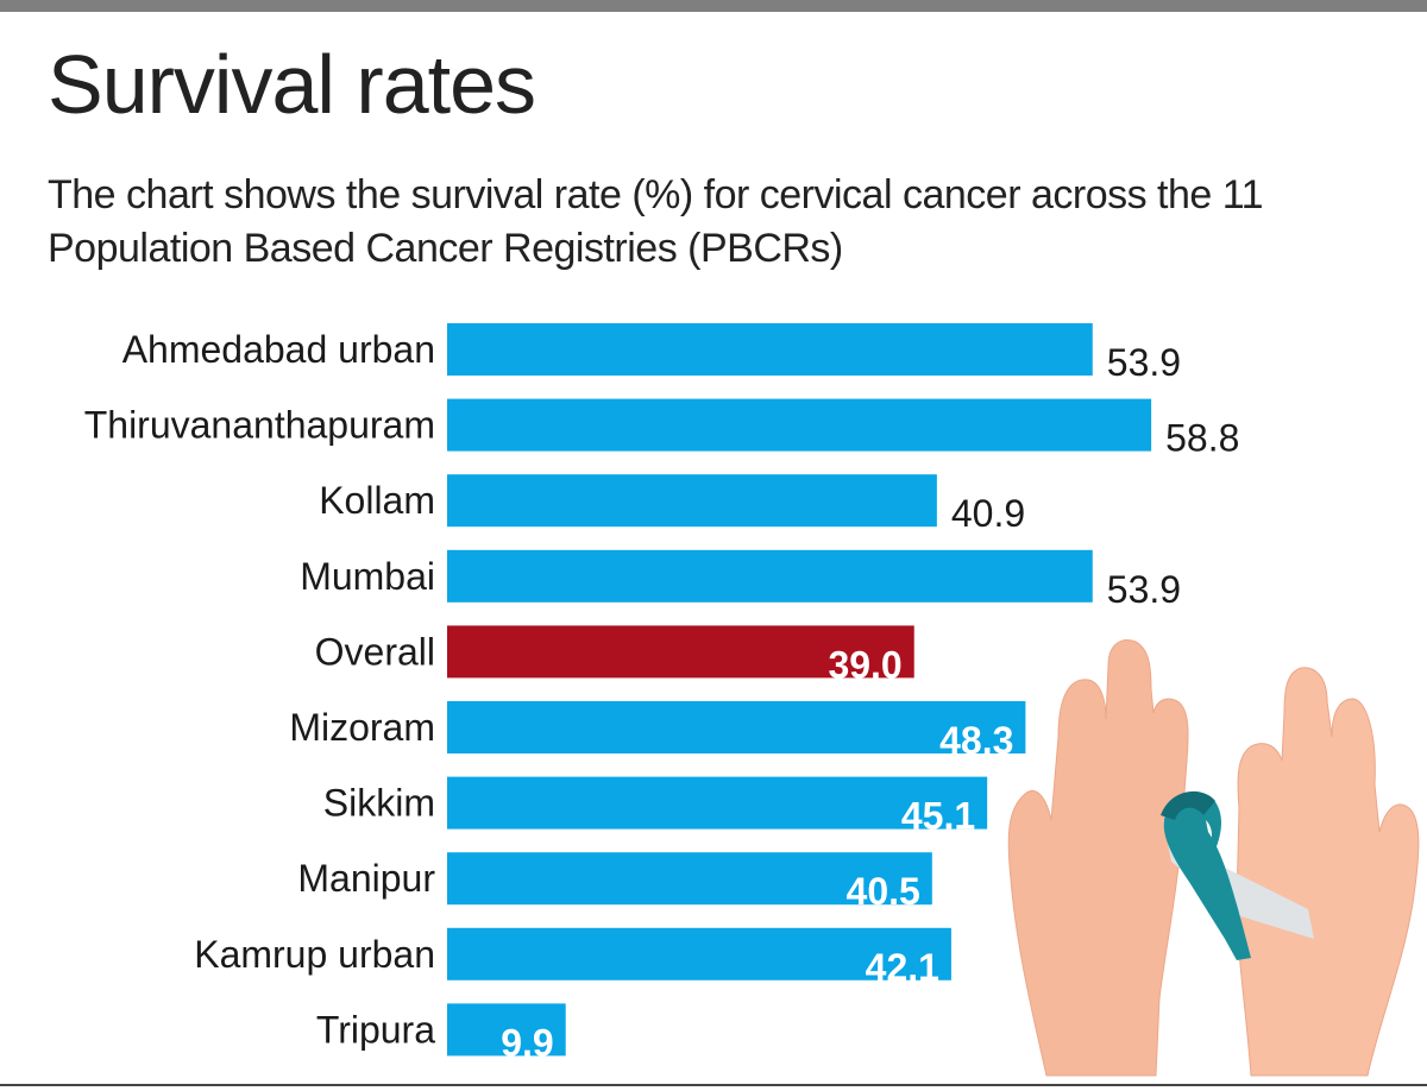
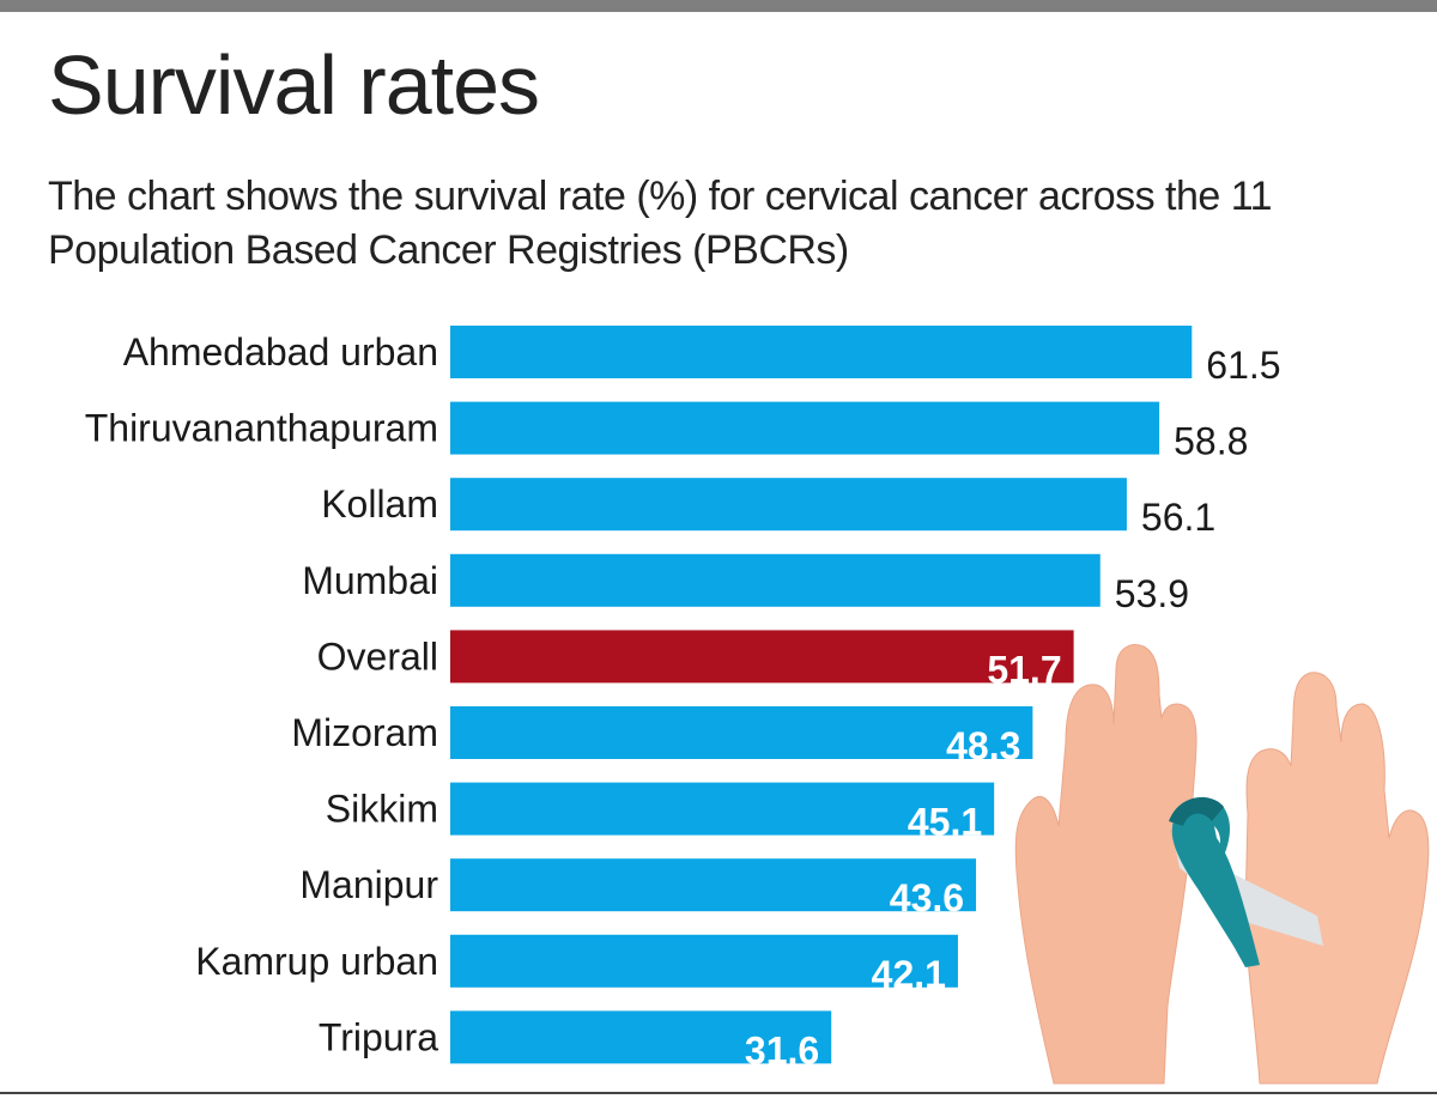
Ahmedabad urban: 53.9 -> 61.5
Kollam: 40.9 -> 56.1
Overall: 39.0 -> 51.7
Manipur: 40.5 -> 43.6
Tripura: 9.9 -> 31.6
